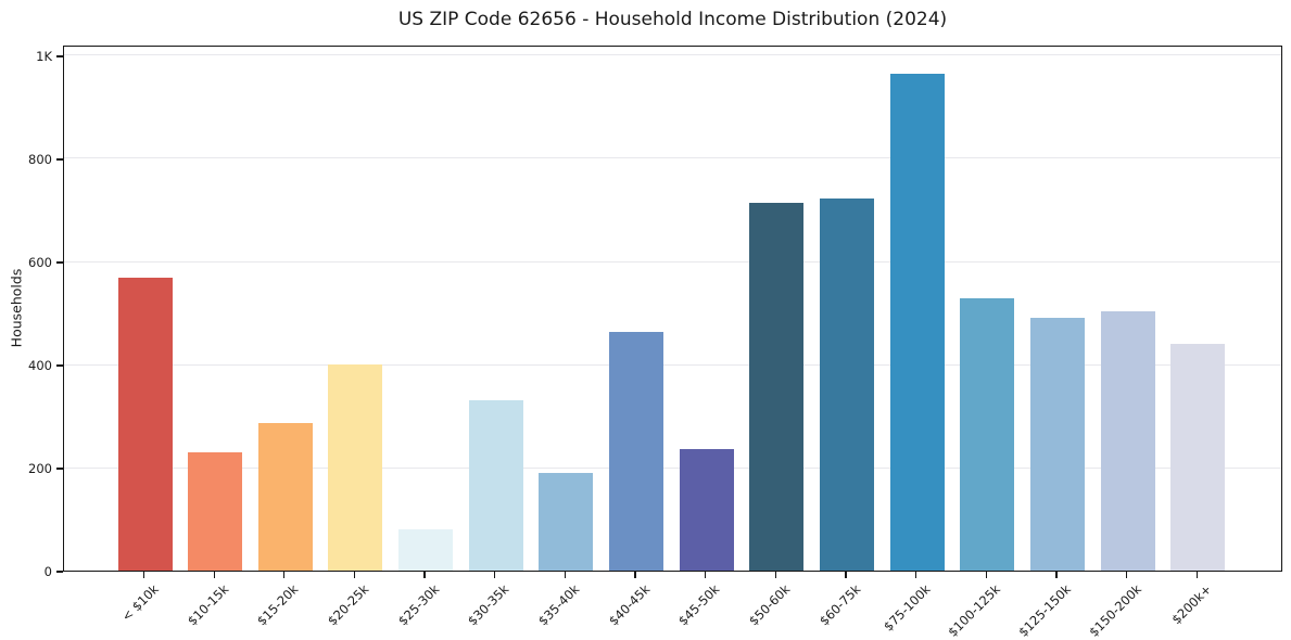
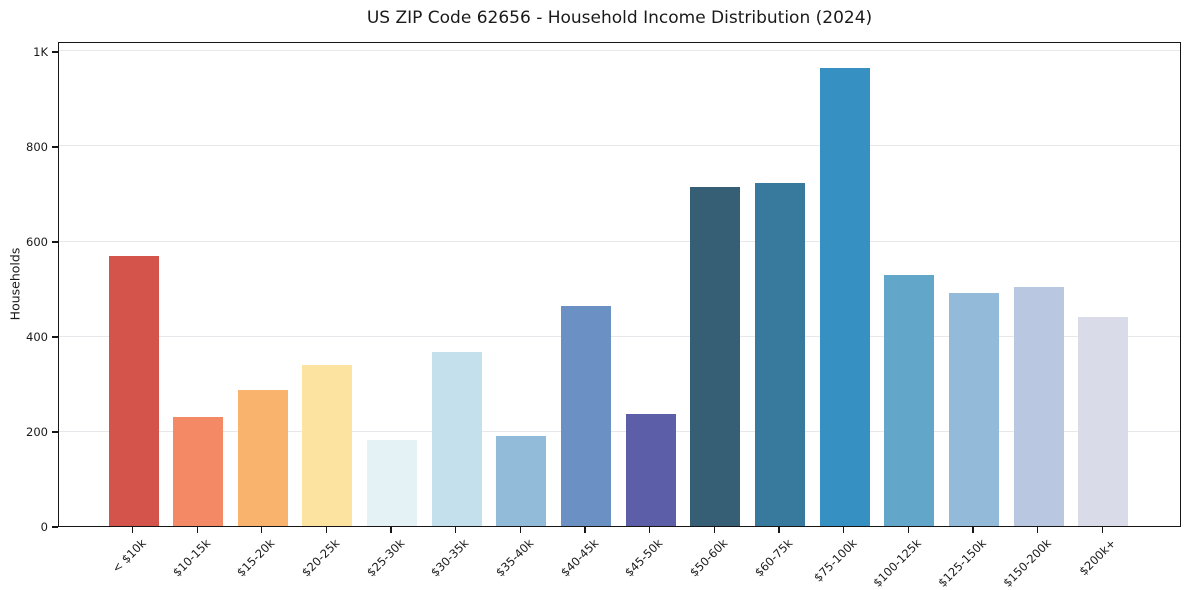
$20-25k: 400 -> 340
$25-30k: 80 -> 180
$30-35k: 330 -> 370
